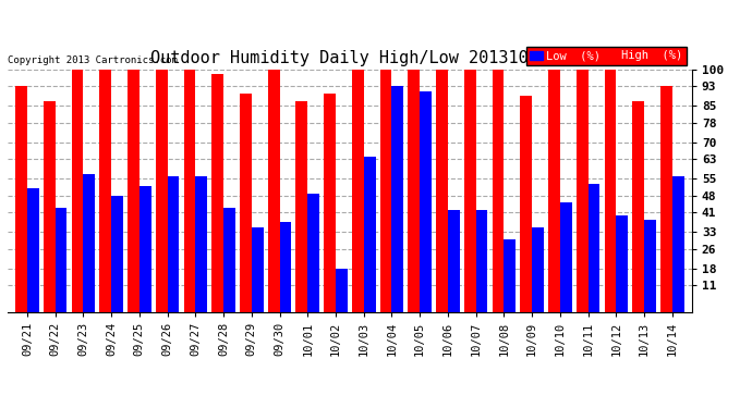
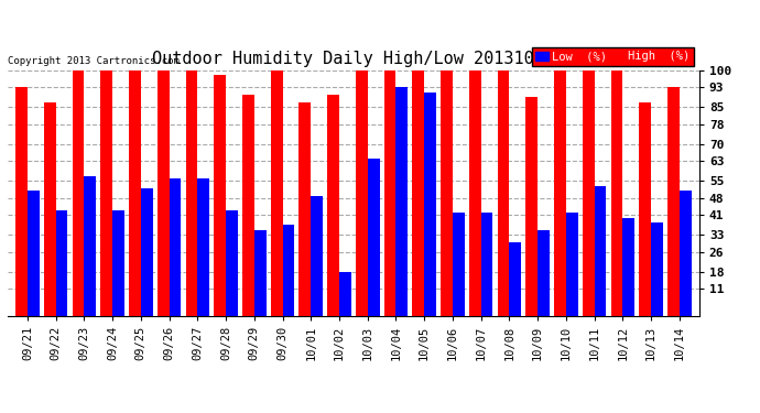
Low (%)/09/24: 48 -> 43
Low (%)/10/10: 45 -> 42
Low (%)/10/14: 56 -> 51
